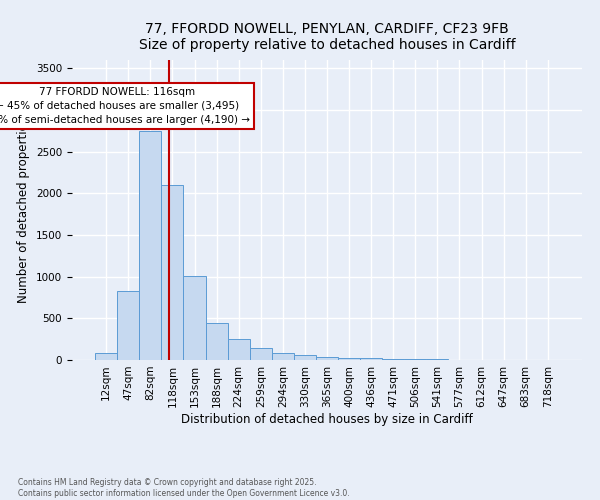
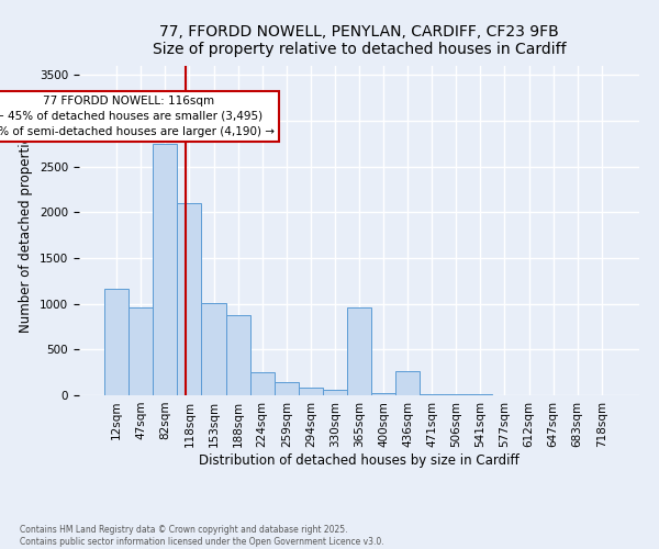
12sqm: 80 -> 1160
47sqm: 830 -> 960
188sqm: 450 -> 880
365sqm: 40 -> 960
436sqm: 20 -> 260
